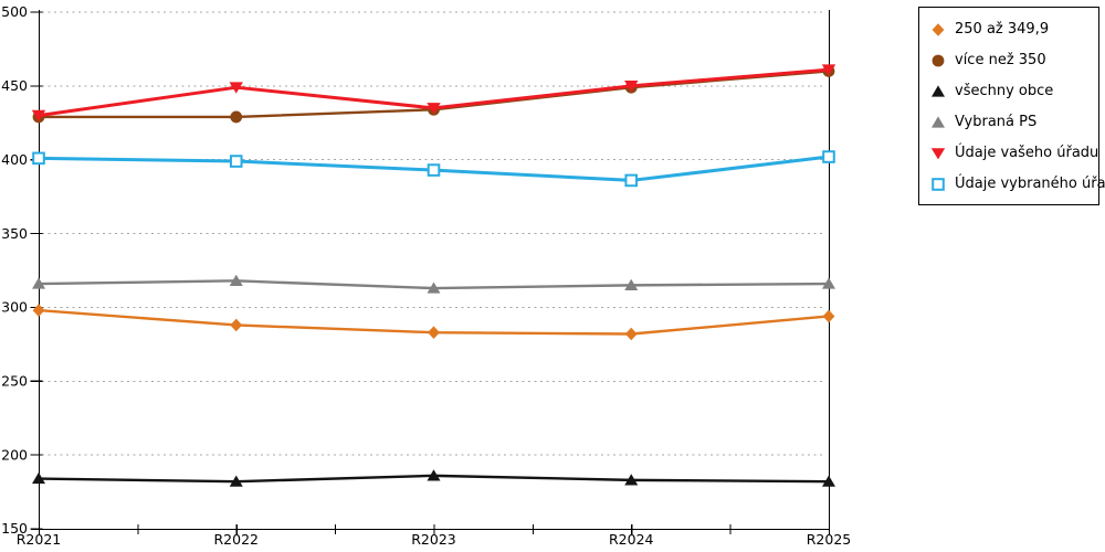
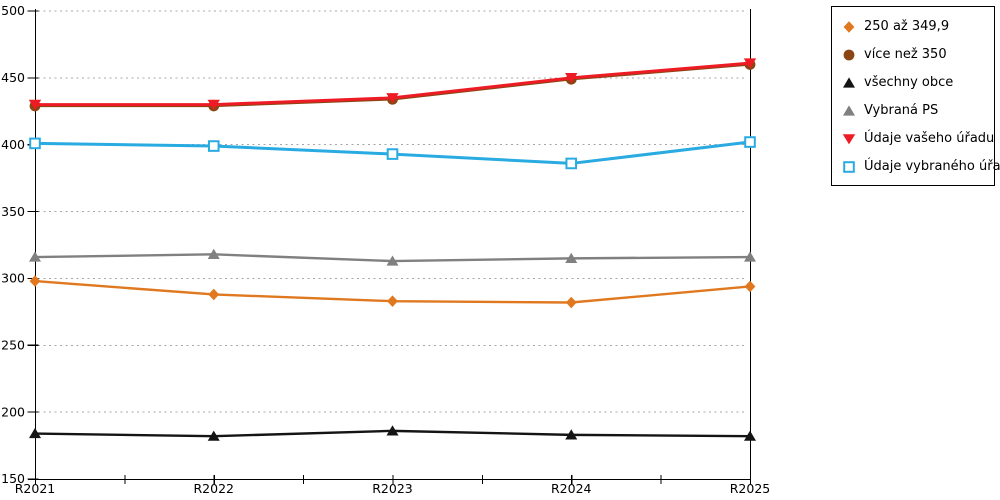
Údaje vašeho úřadu/R2022: 449 -> 430
